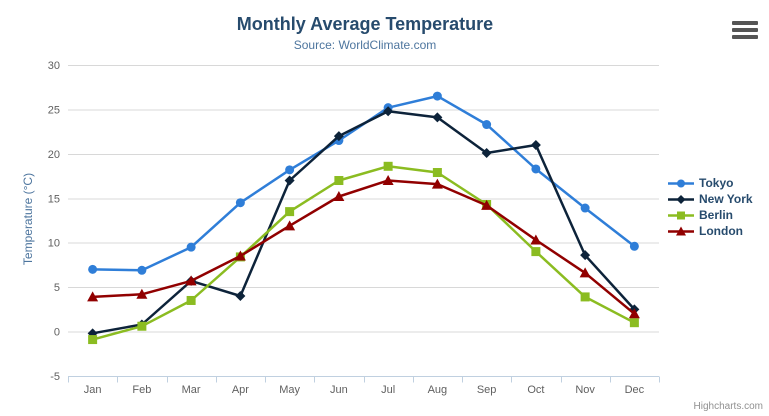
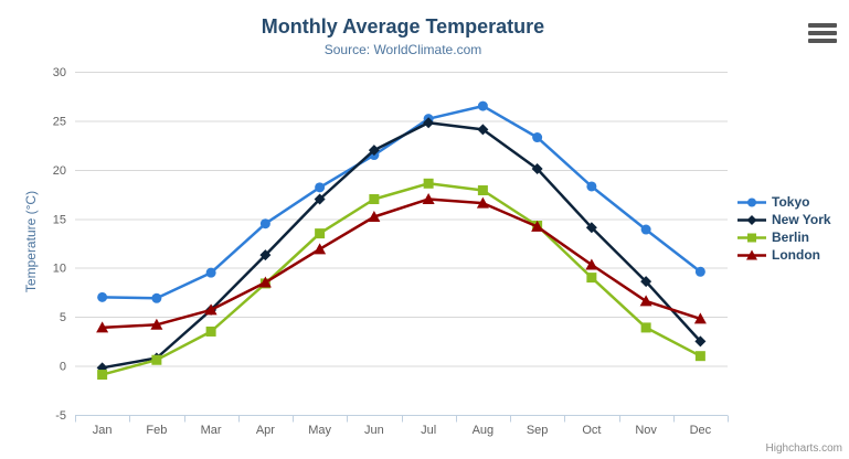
New York/Apr: 4 -> 11
New York/Oct: 21 -> 14
London/Dec: 2 -> 5
